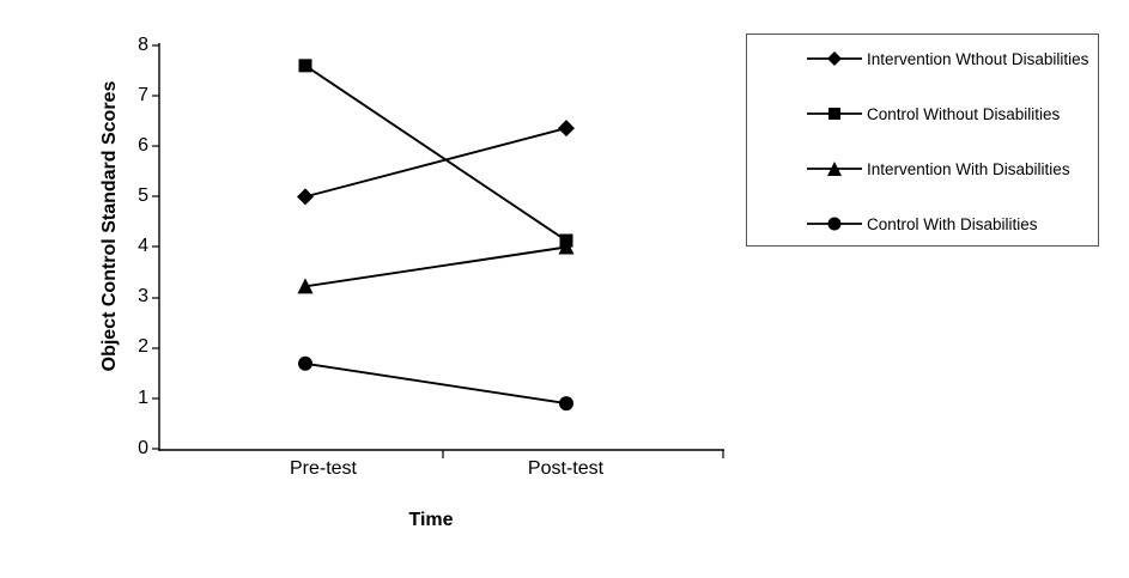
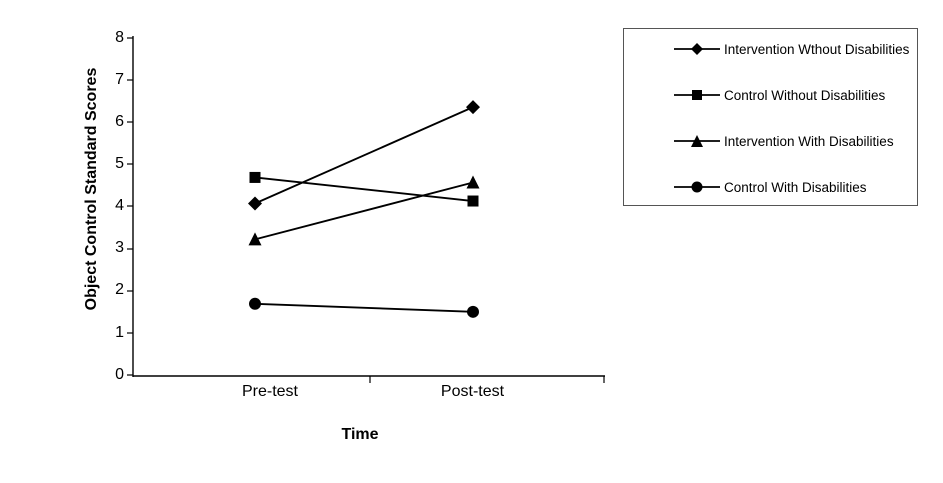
Intervention Wthout Disabilities/Pre-test: 5.0 -> 4.1
Control Without Disabilities/Pre-test: 7.6 -> 4.7
Intervention With Disabilities/Post-test: 4.0 -> 4.6
Control With Disabilities/Post-test: 0.9 -> 1.5
